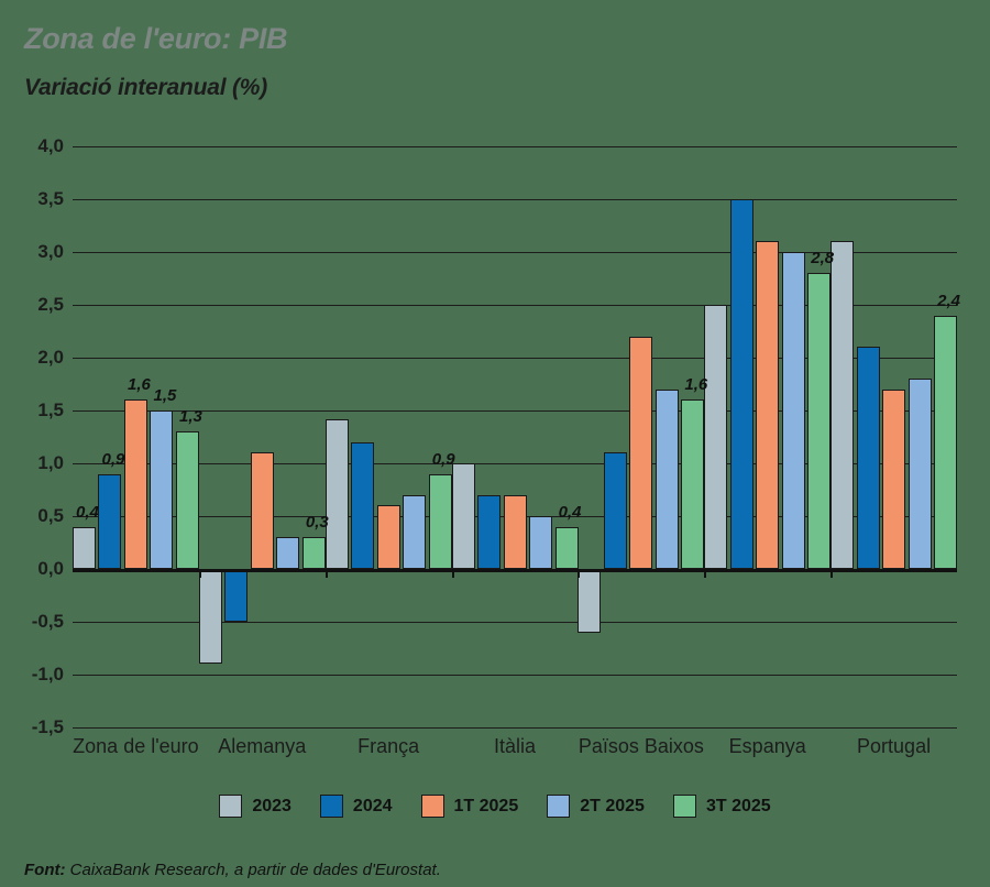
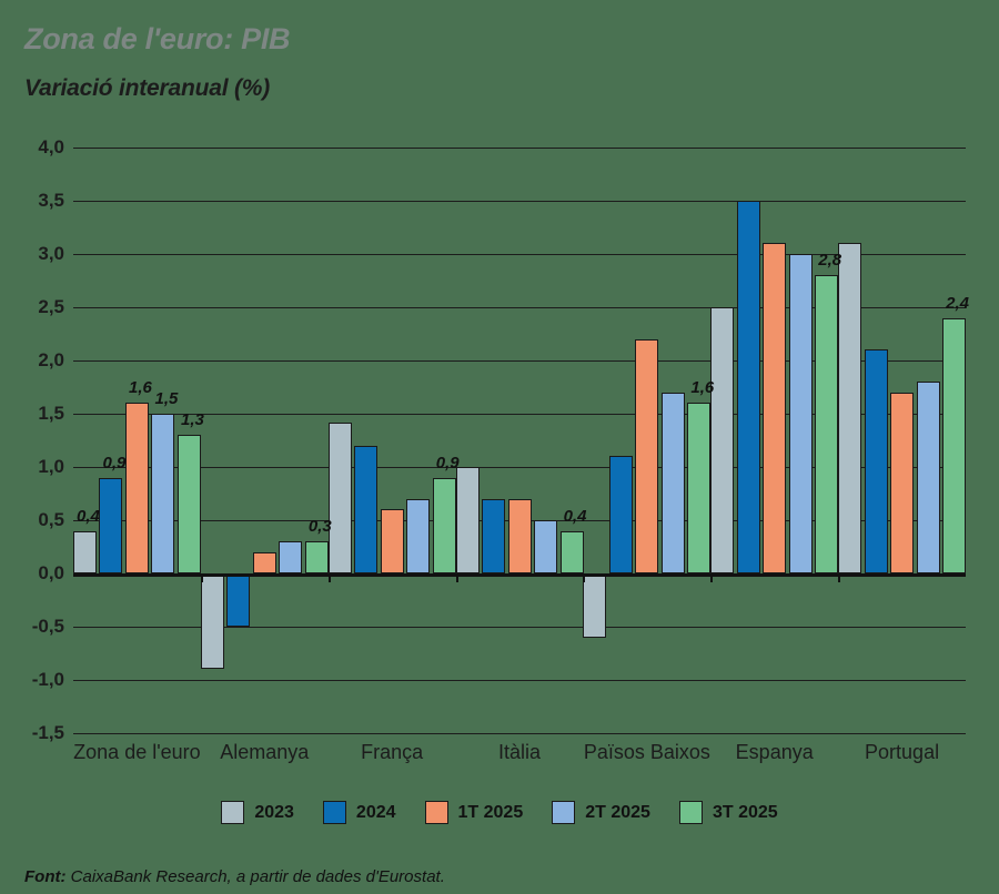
1T 2025/Alemanya: 1,1 -> 0,2
